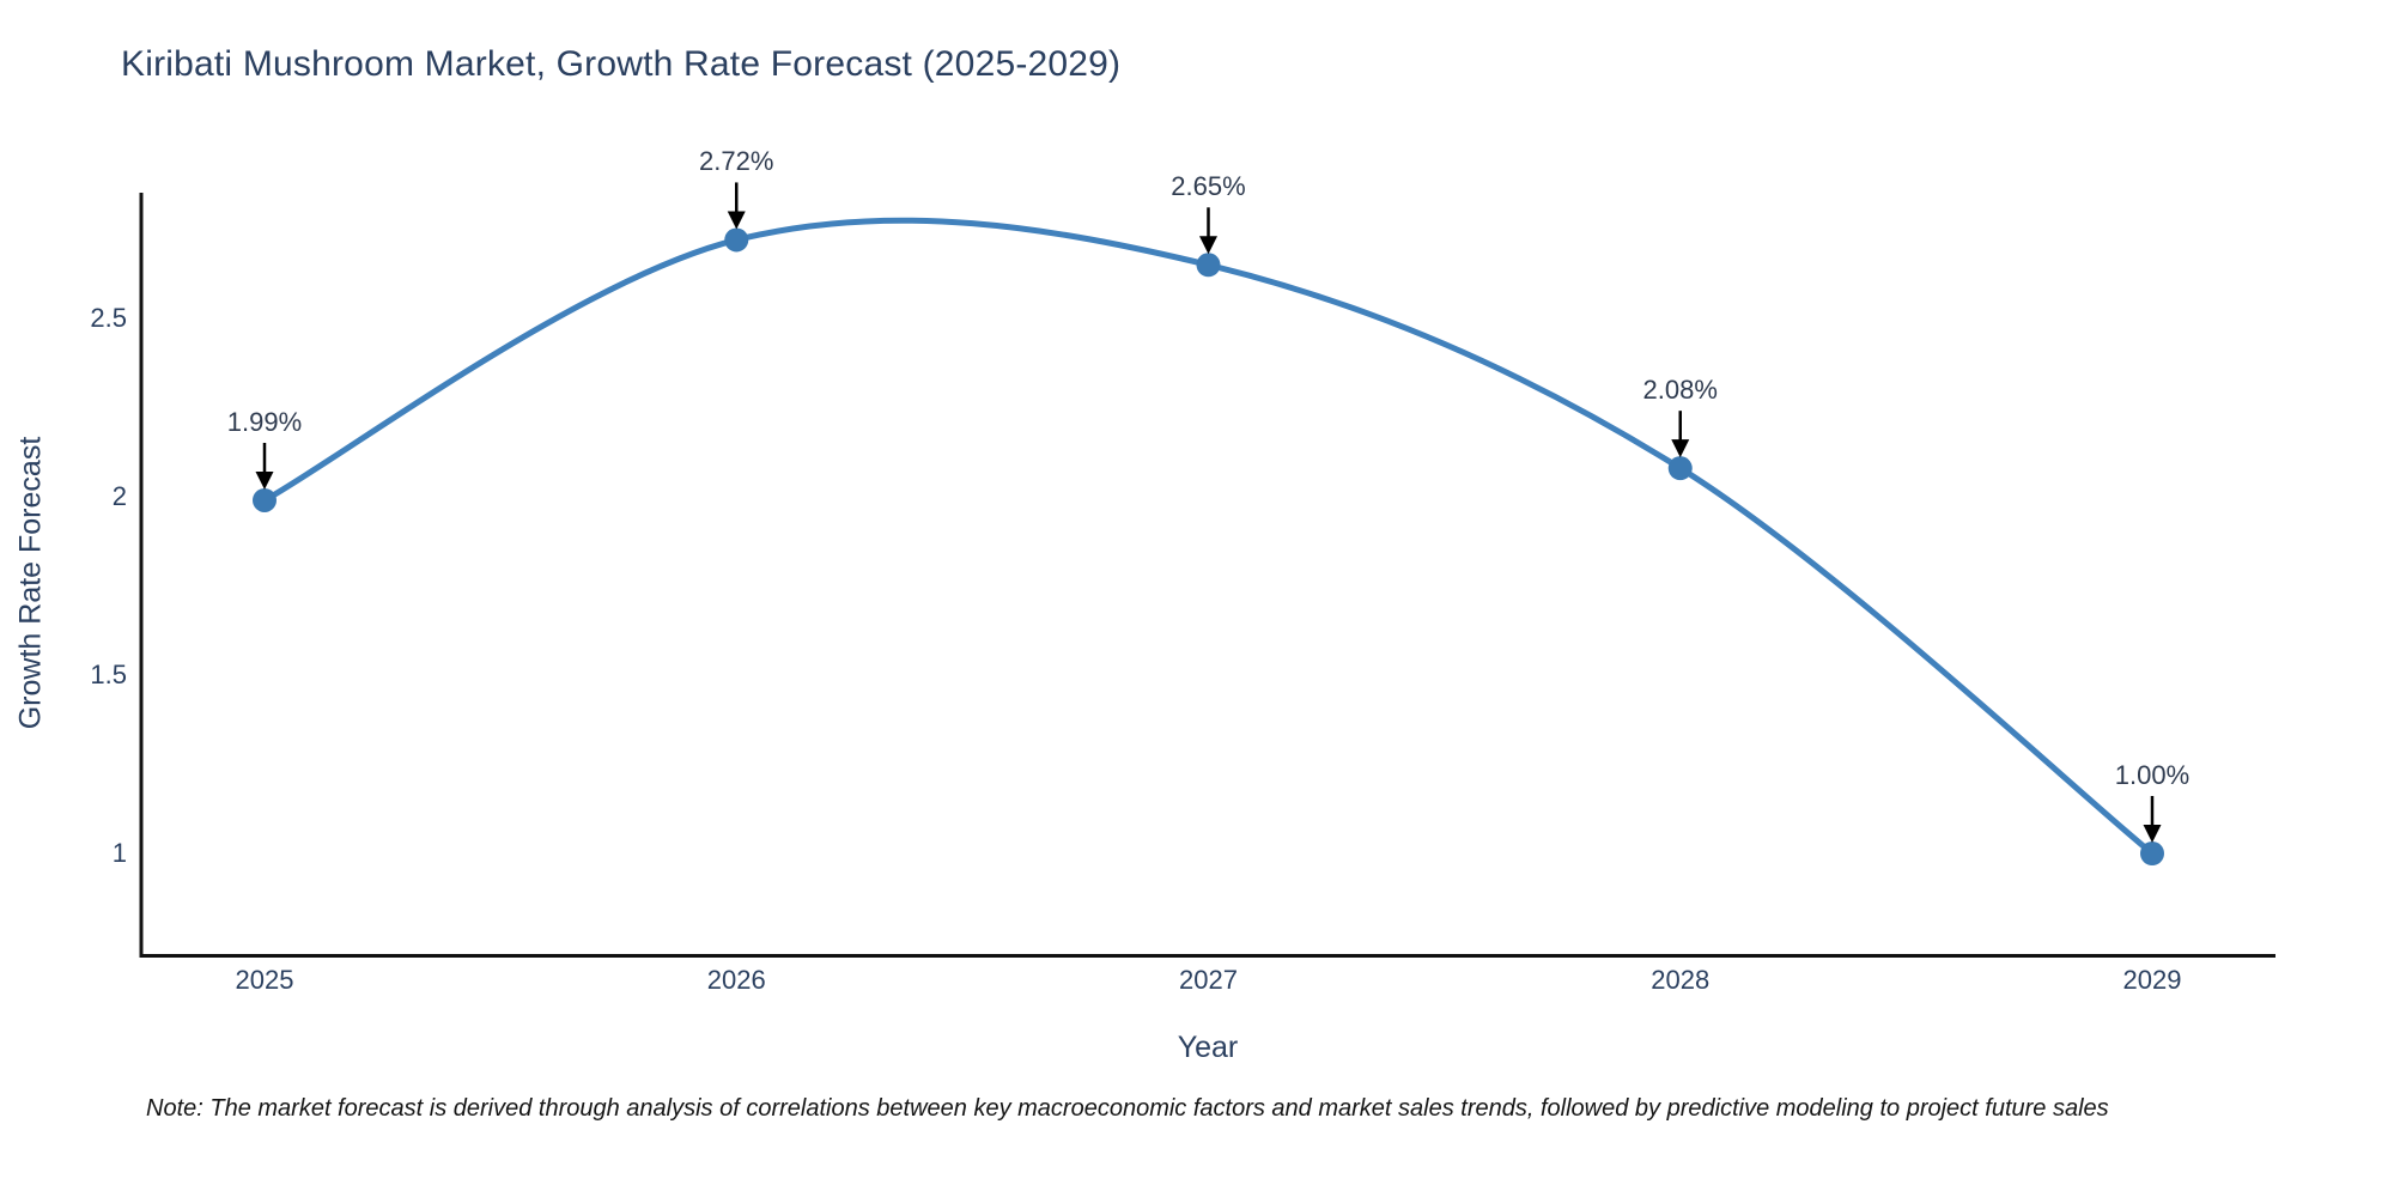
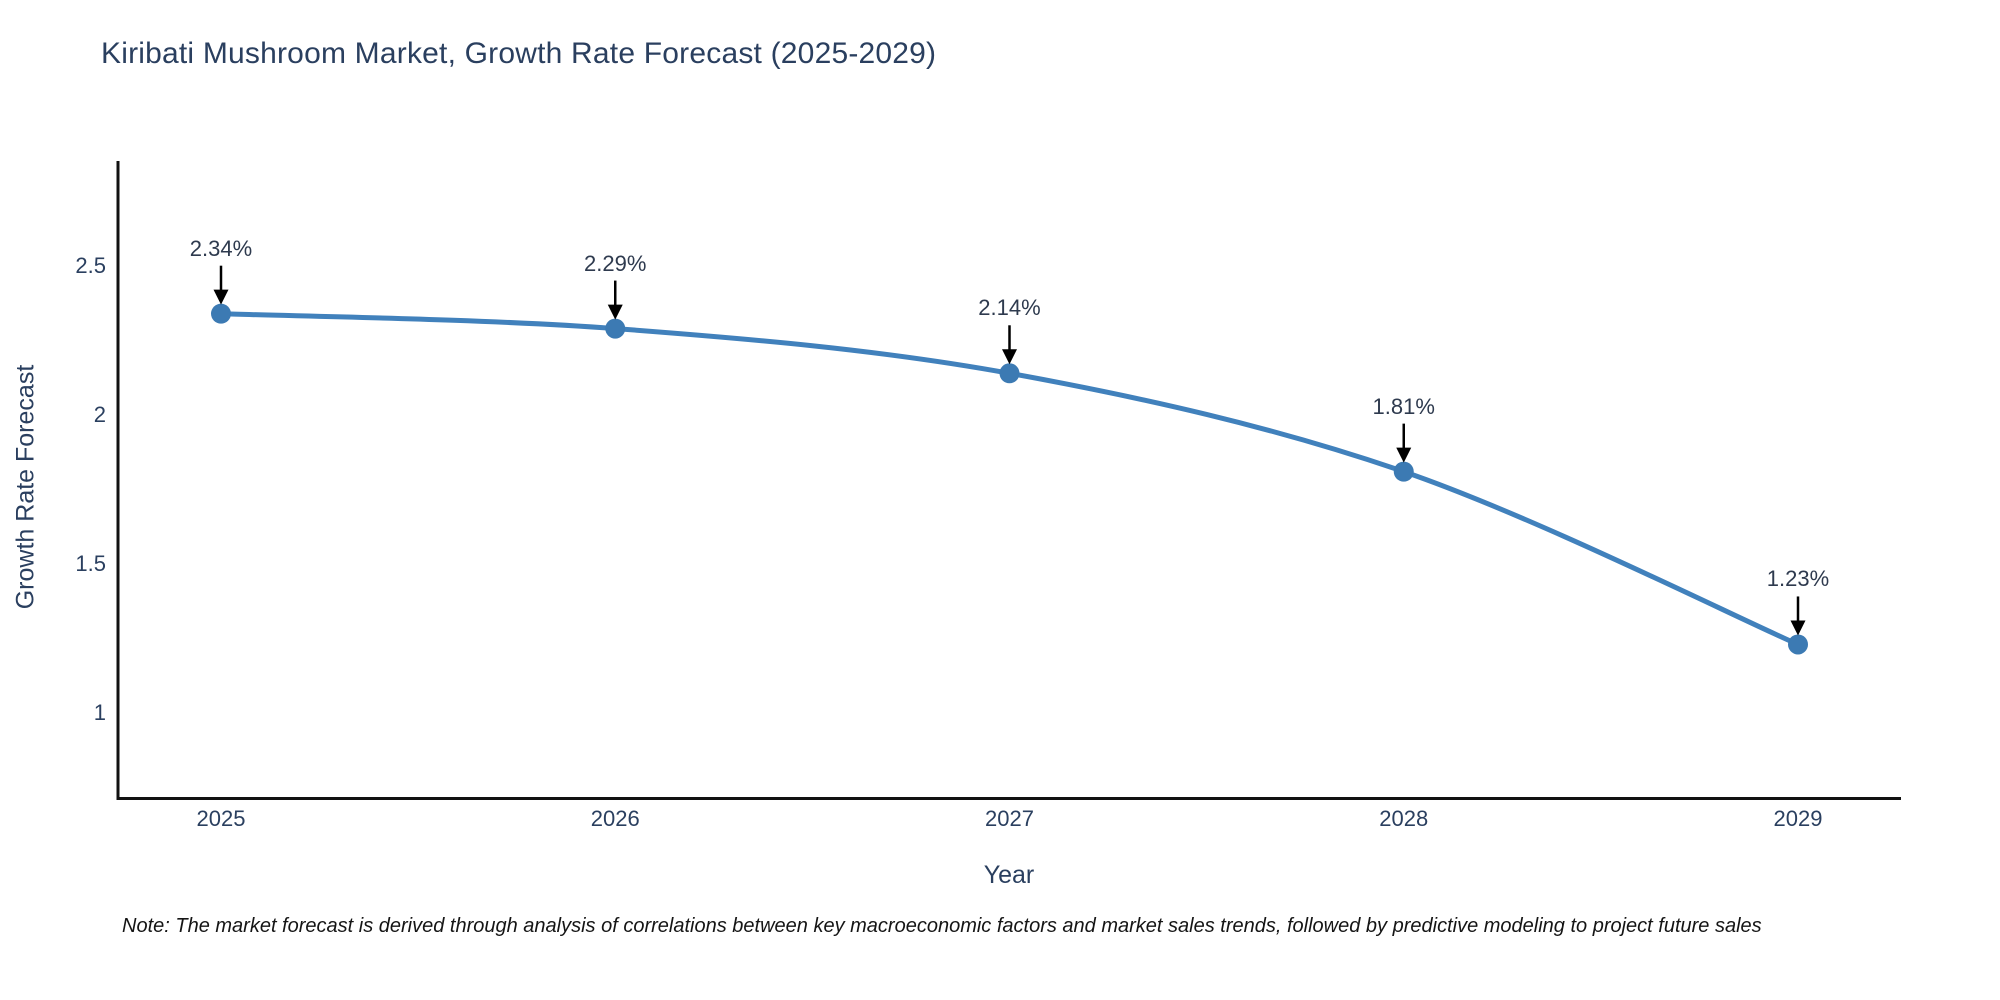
2025: 1.99% -> 2.34%
2026: 2.72% -> 2.29%
2027: 2.65% -> 2.14%
2028: 2.08% -> 1.81%
2029: 1.00% -> 1.23%
